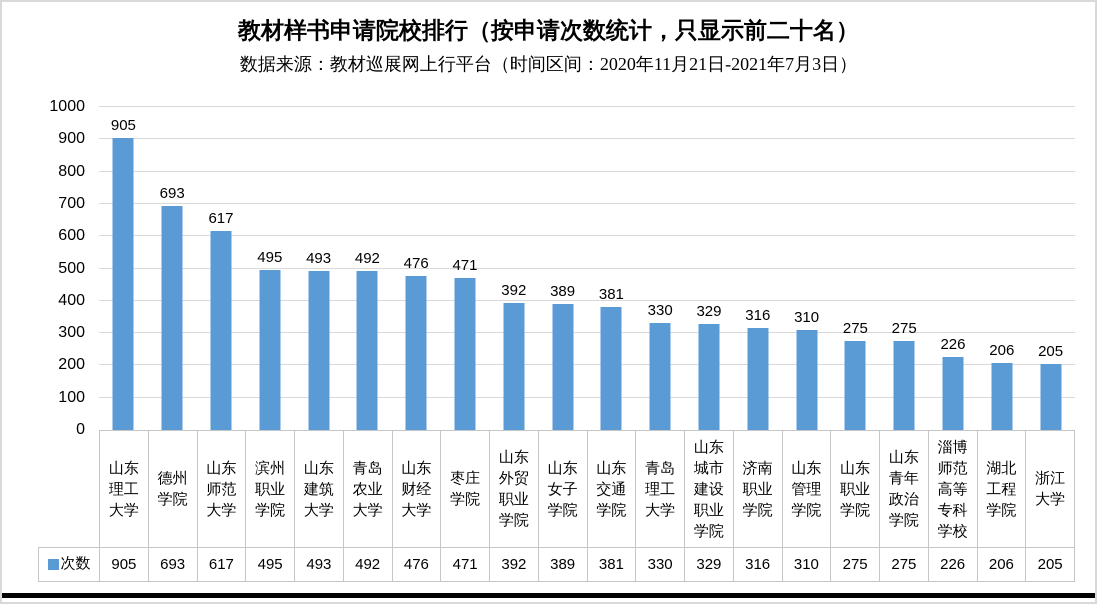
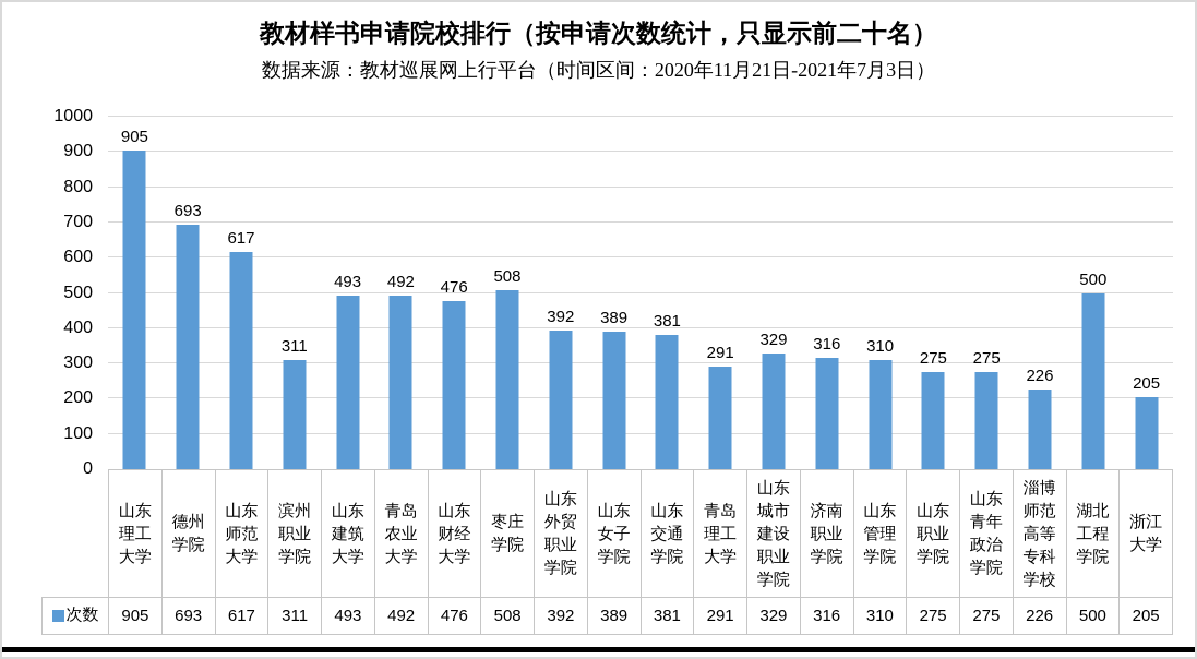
滨州职业学院: 495 -> 311
枣庄学院: 471 -> 508
青岛理工大学: 330 -> 291
湖北工程学院: 206 -> 500
